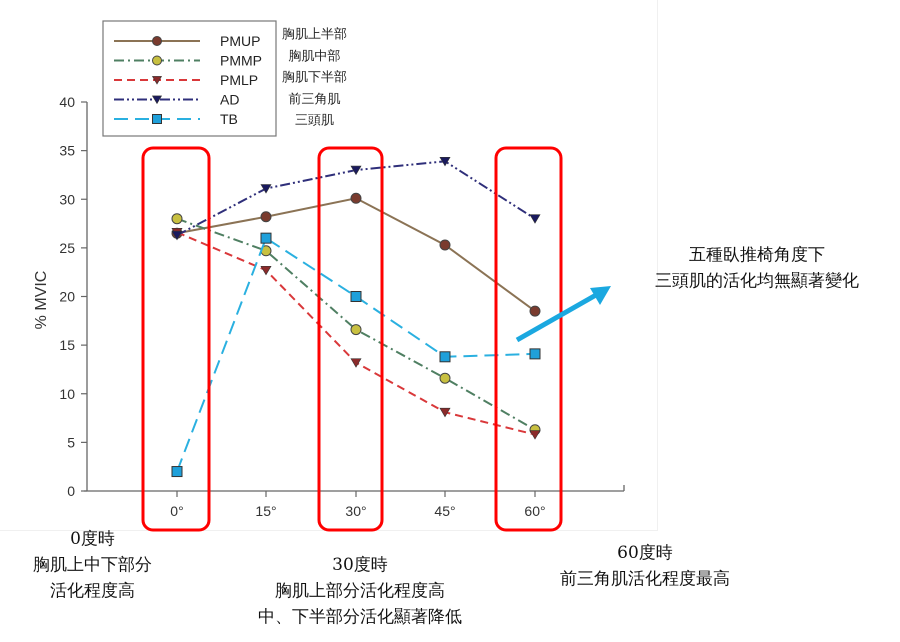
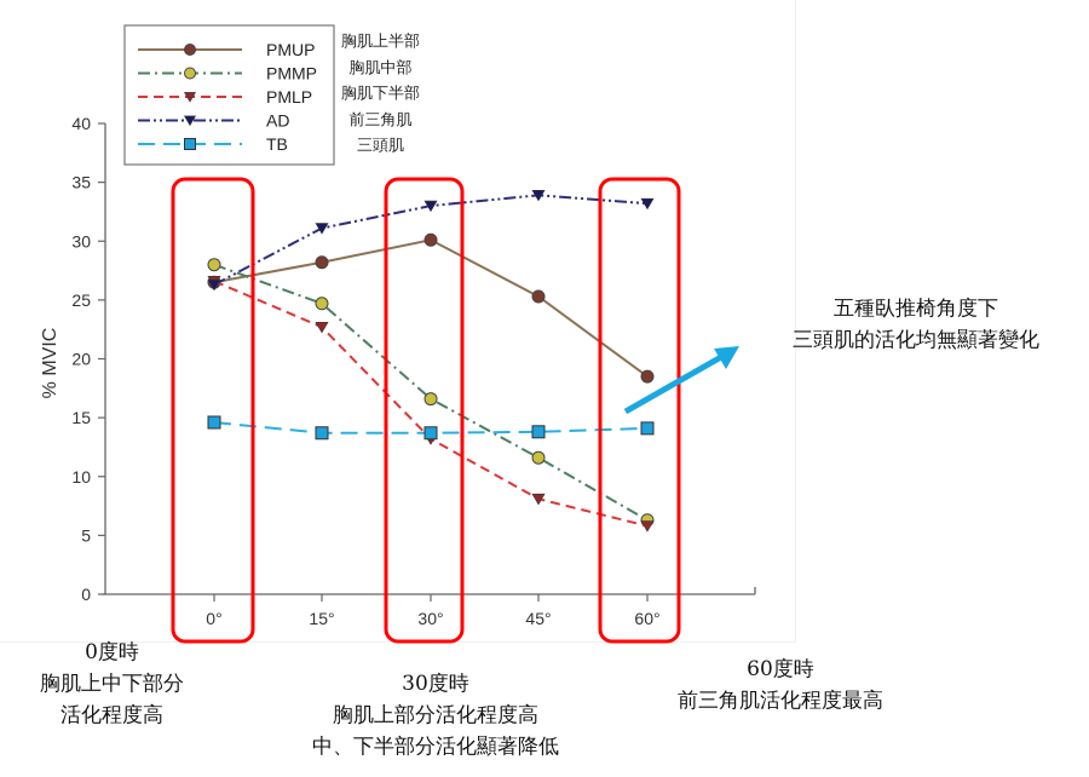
TB/0°: 2 -> 15
TB/15°: 26 -> 14
TB/30°: 20 -> 14
AD/60°: 28 -> 33
